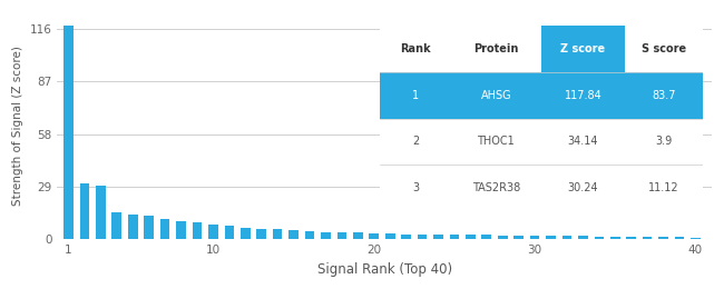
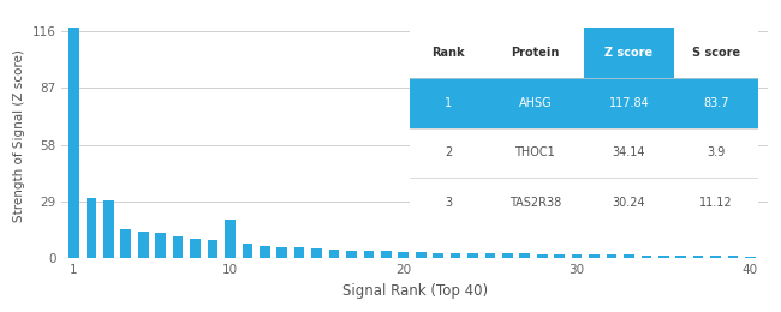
10: 8 -> 20
